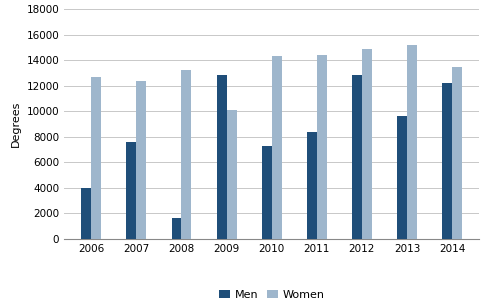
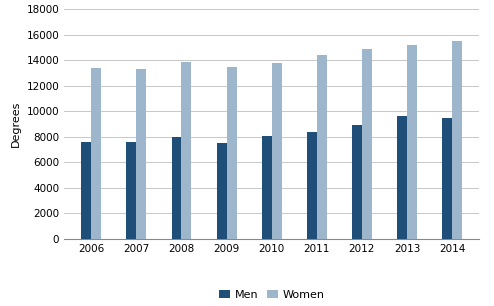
Men/2006: 4000 -> 7600
Women/2006: 12700 -> 13400
Women/2007: 12400 -> 13300
Men/2008: 1600 -> 8000
Women/2008: 13200 -> 13800
Men/2009: 12800 -> 7500
Women/2009: 10100 -> 13400
Men/2010: 7300 -> 8000
Women/2010: 14300 -> 13800
Men/2012: 12800 -> 9000
Men/2014: 12200 -> 9500
Women/2014: 13500 -> 15500
